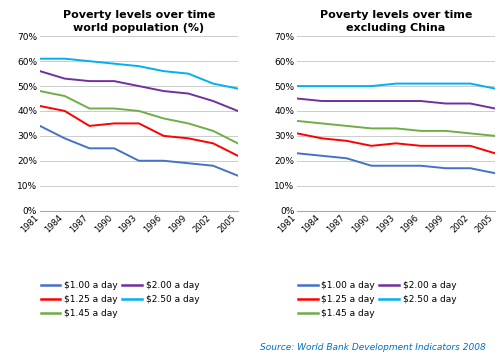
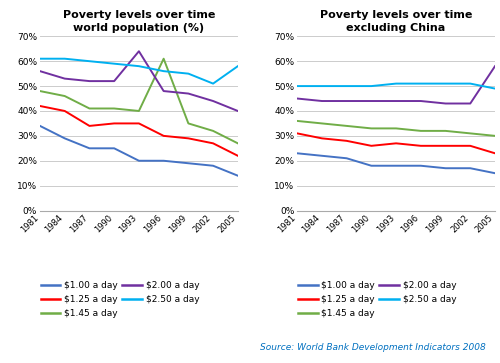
Poverty levels over time world population (%)/$2.00 a day/1993: 50% -> 64%
Poverty levels over time world population (%)/$1.45 a day/1996: 37% -> 61%
Poverty levels over time world population (%)/$2.50 a day/2005: 49% -> 58%
Poverty levels over time excluding China/$2.00 a day/2005: 41% -> 58%
